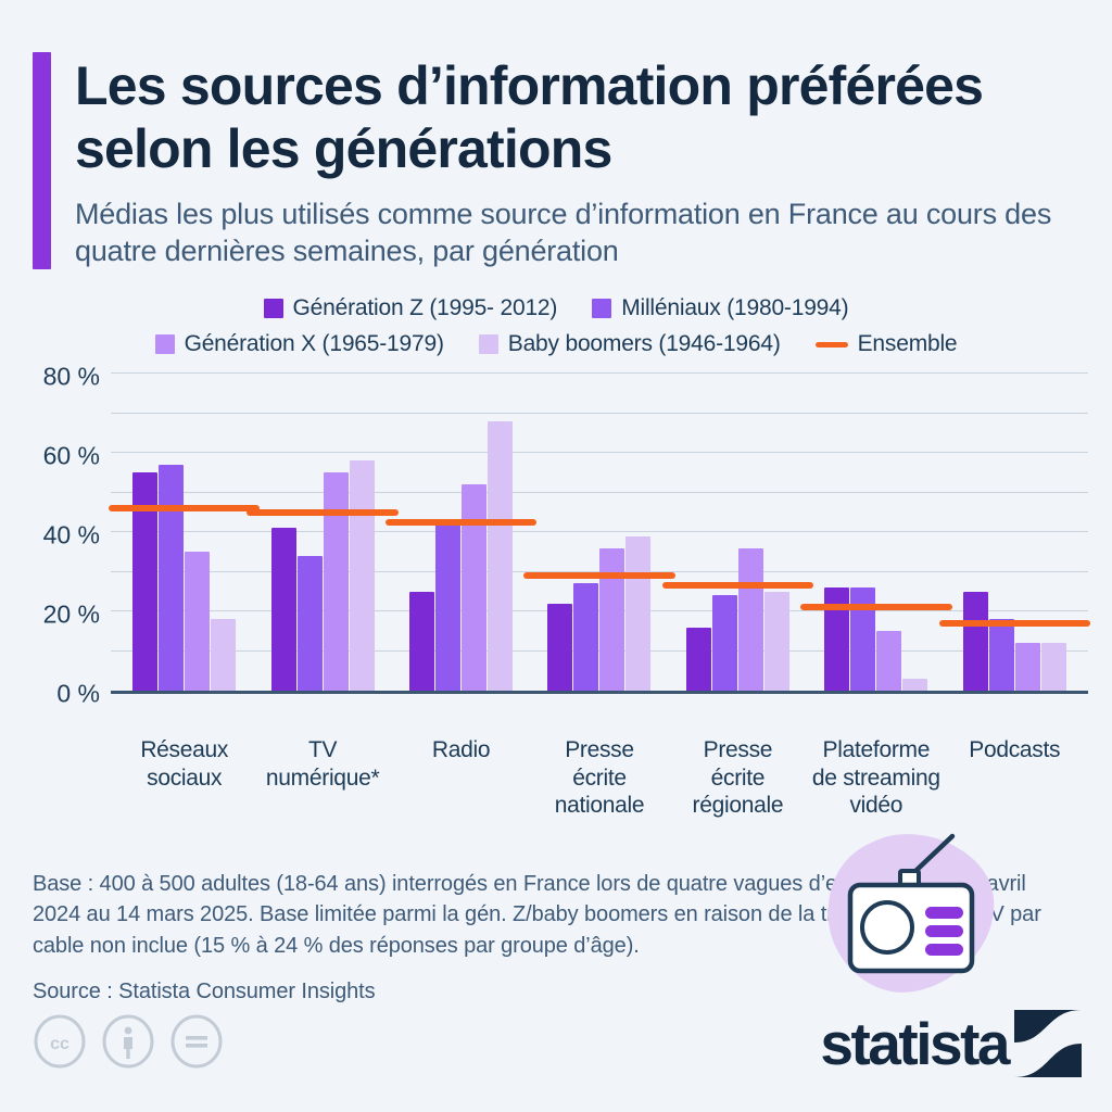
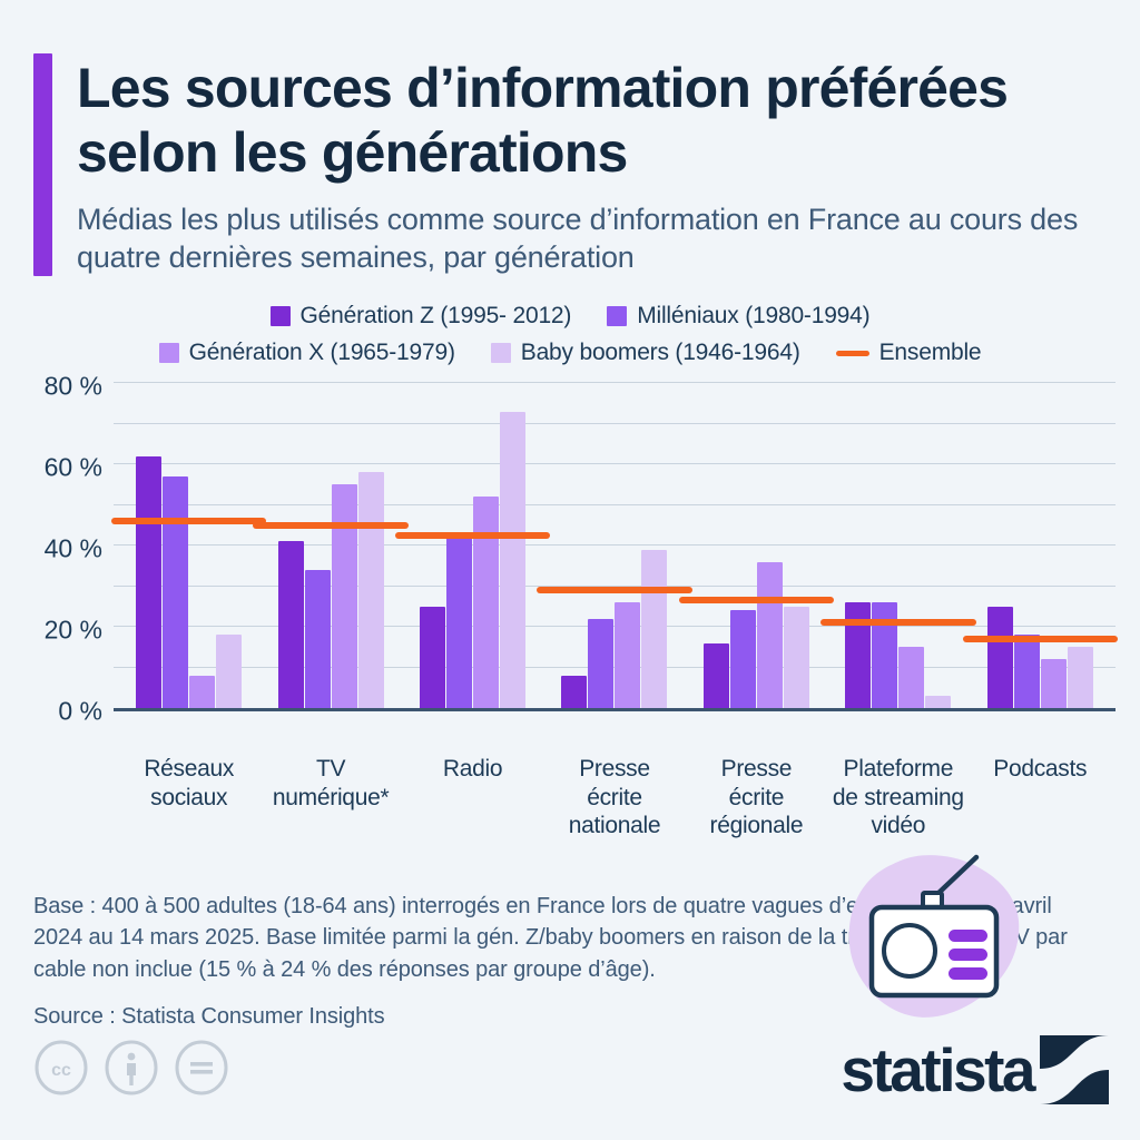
Génération Z (1995‑2012)/Réseaux sociaux: 55% -> 62%
Génération X (1965‑1979)/Réseaux sociaux: 35% -> 8%
Baby boomers (1946‑1964)/Radio: 68% -> 73%
Génération Z (1995‑2012)/Presse écrite nationale: 22% -> 8%
Milléniaux (1980‑1994)/Presse écrite nationale: 27% -> 22%
Génération X (1965‑1979)/Presse écrite nationale: 36% -> 26%
Baby boomers (1946‑1964)/Podcasts: 12% -> 15%
